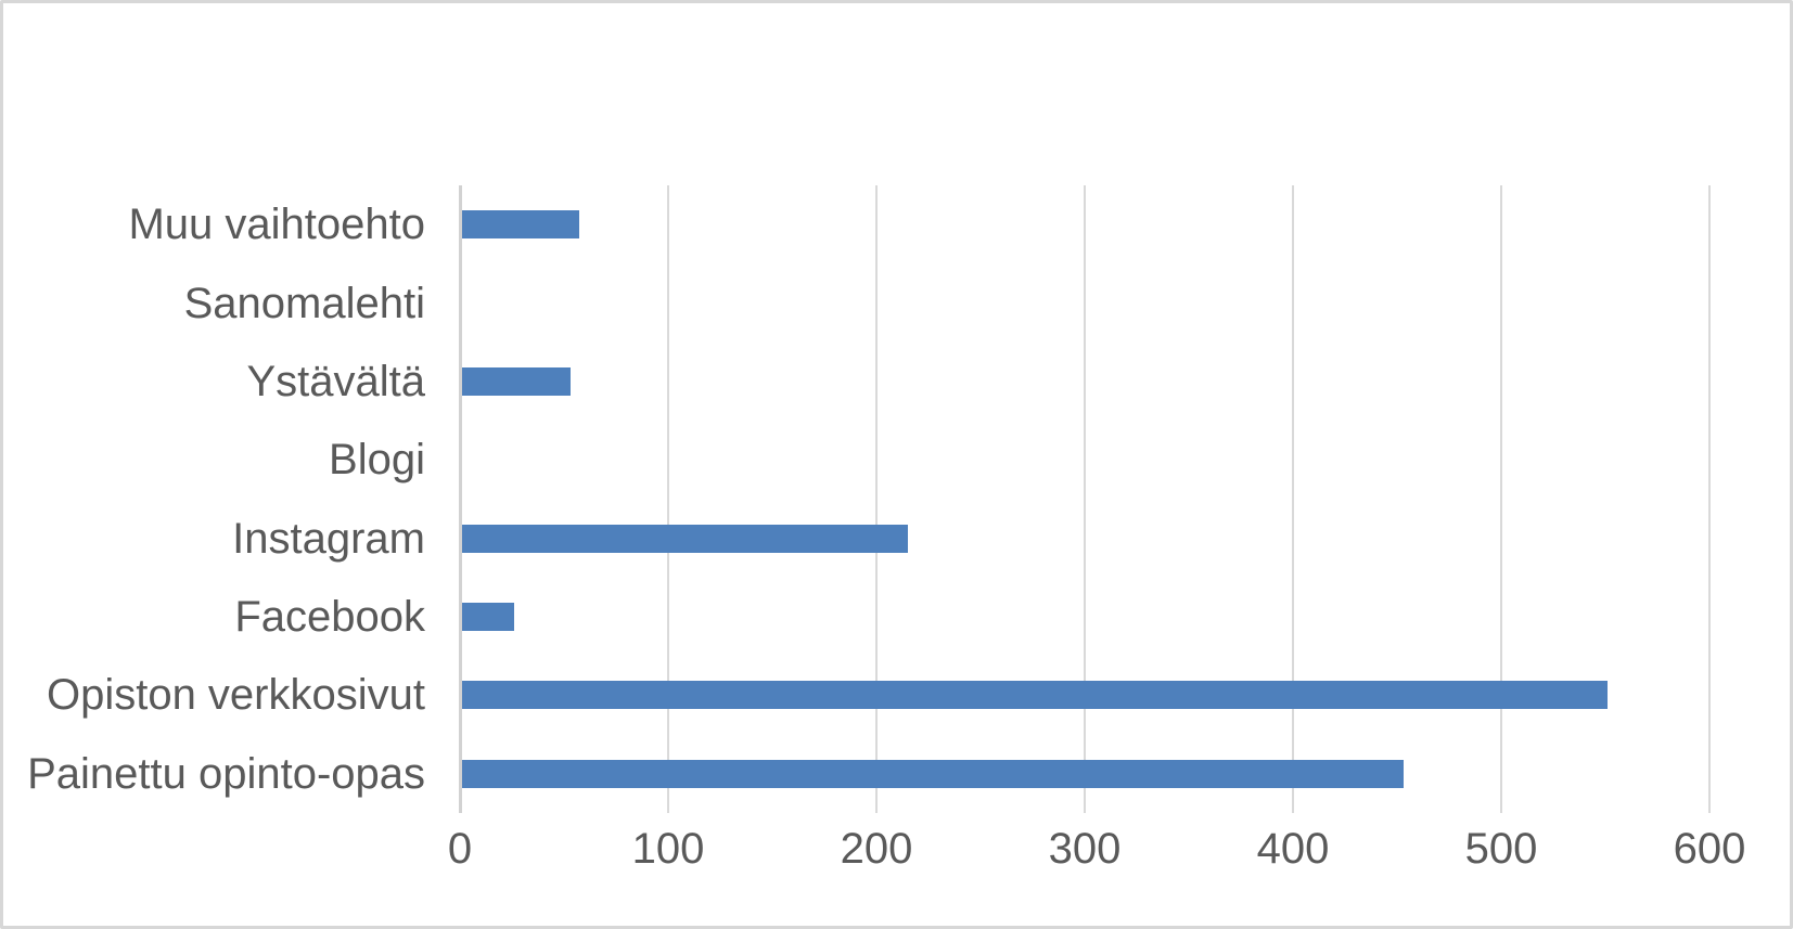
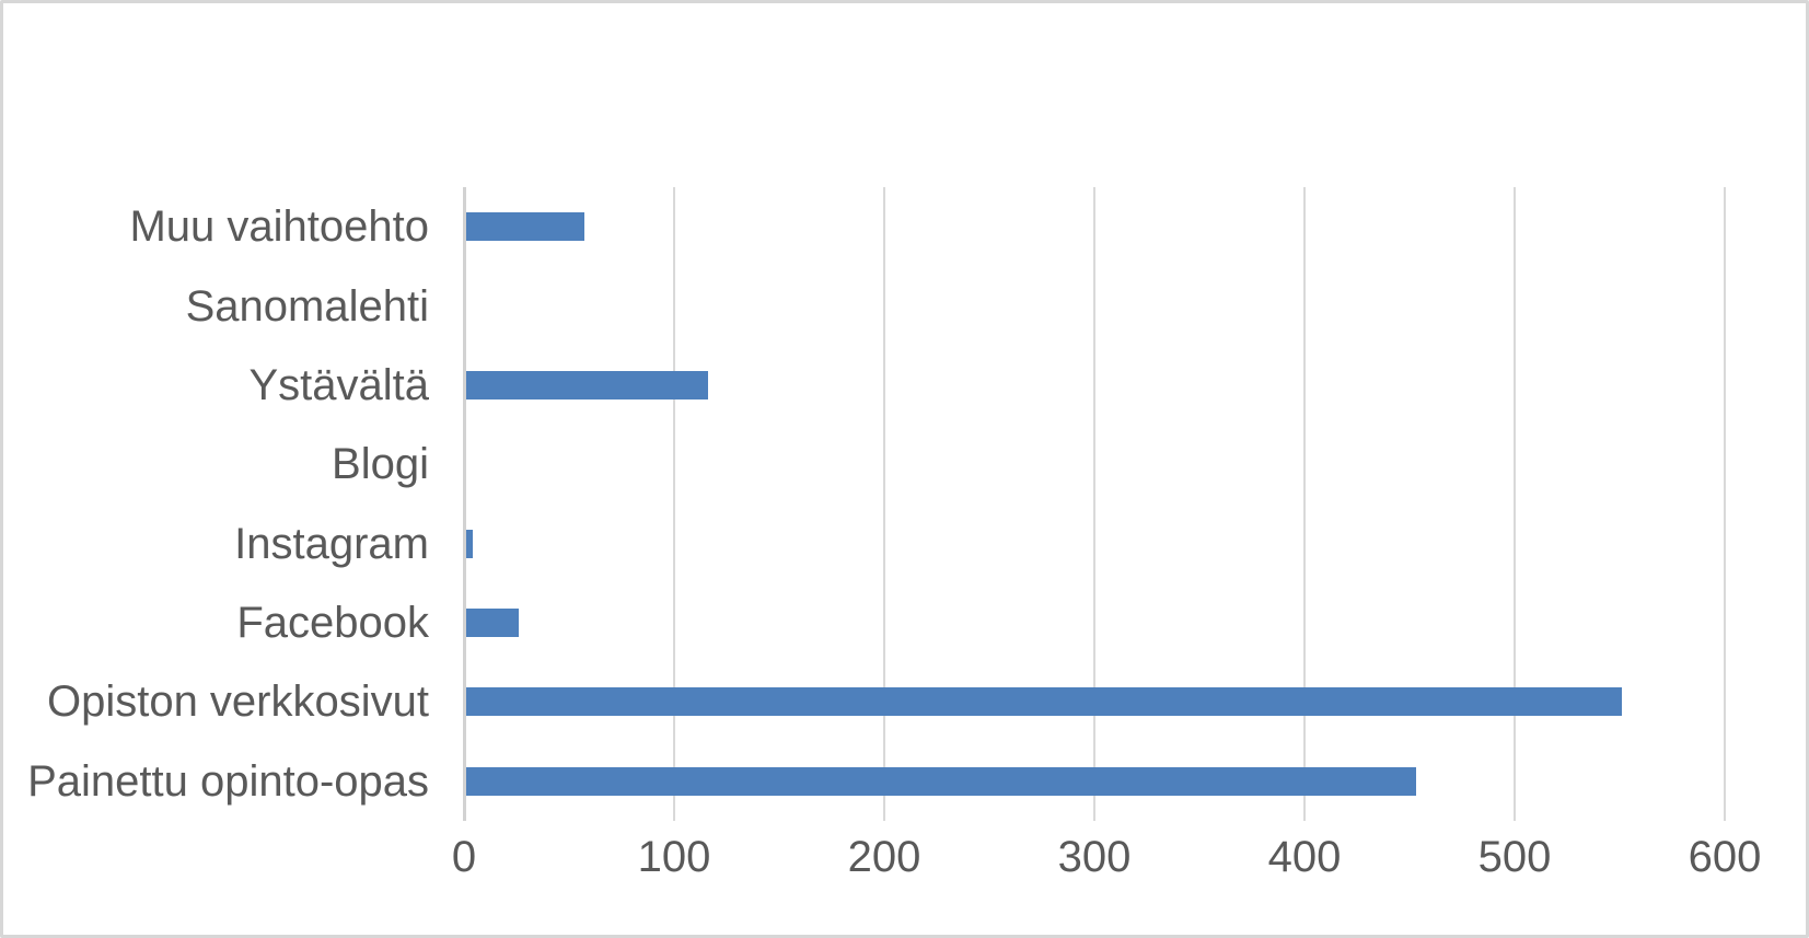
Ystävältä: 52 -> 115
Instagram: 214 -> 3
